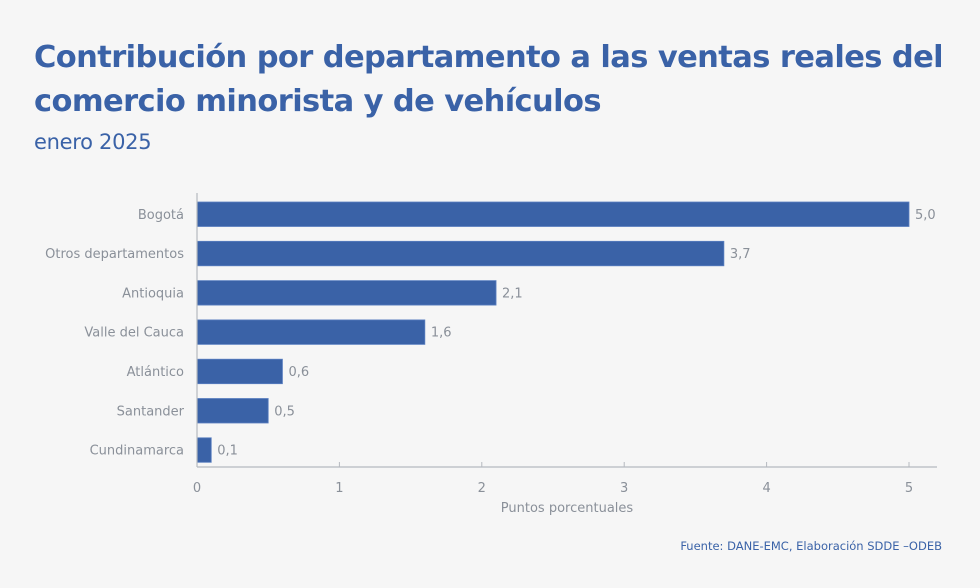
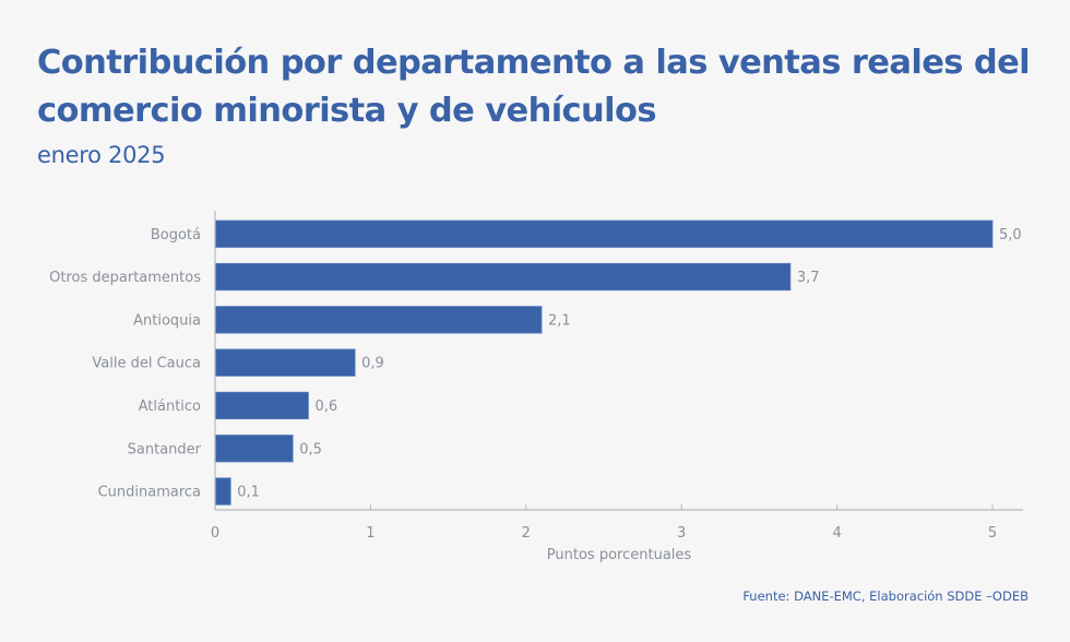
Valle del Cauca: 1,6 -> 0,9
